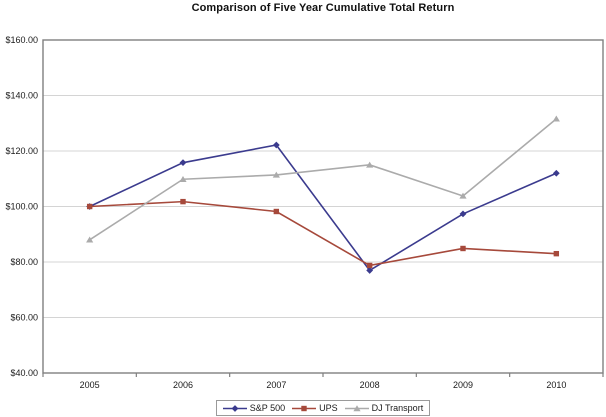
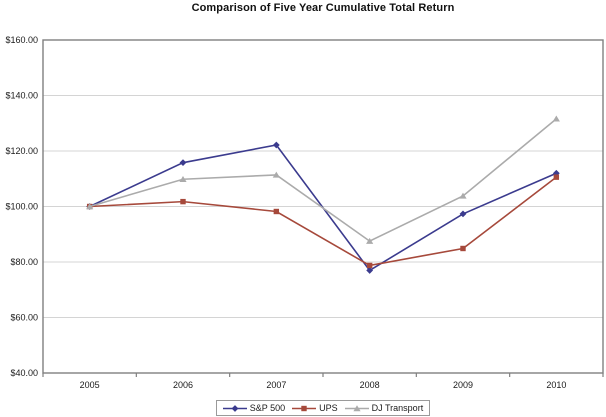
DJ Transport/2005: $88 -> $100
DJ Transport/2008: $115 -> $88
UPS/2010: $83 -> $111
